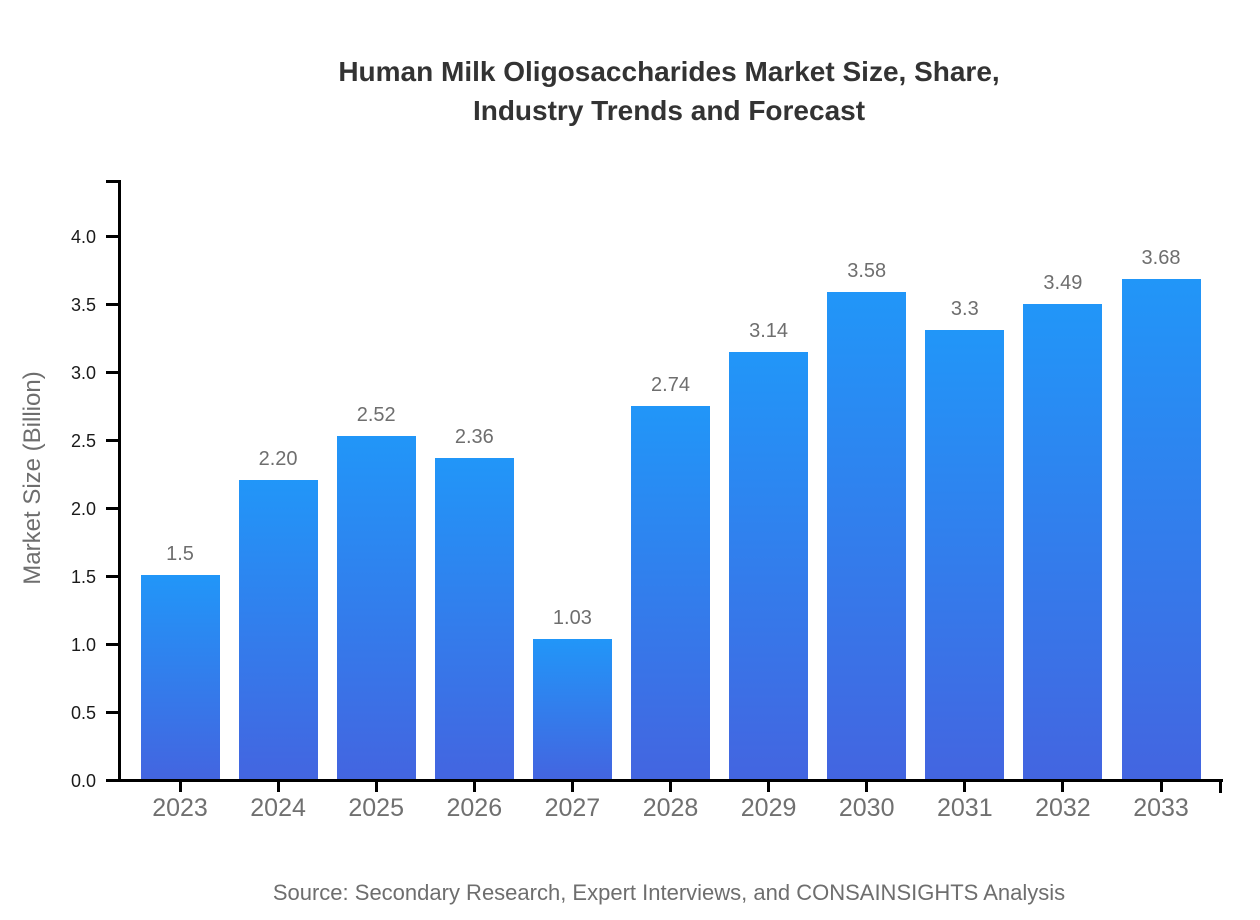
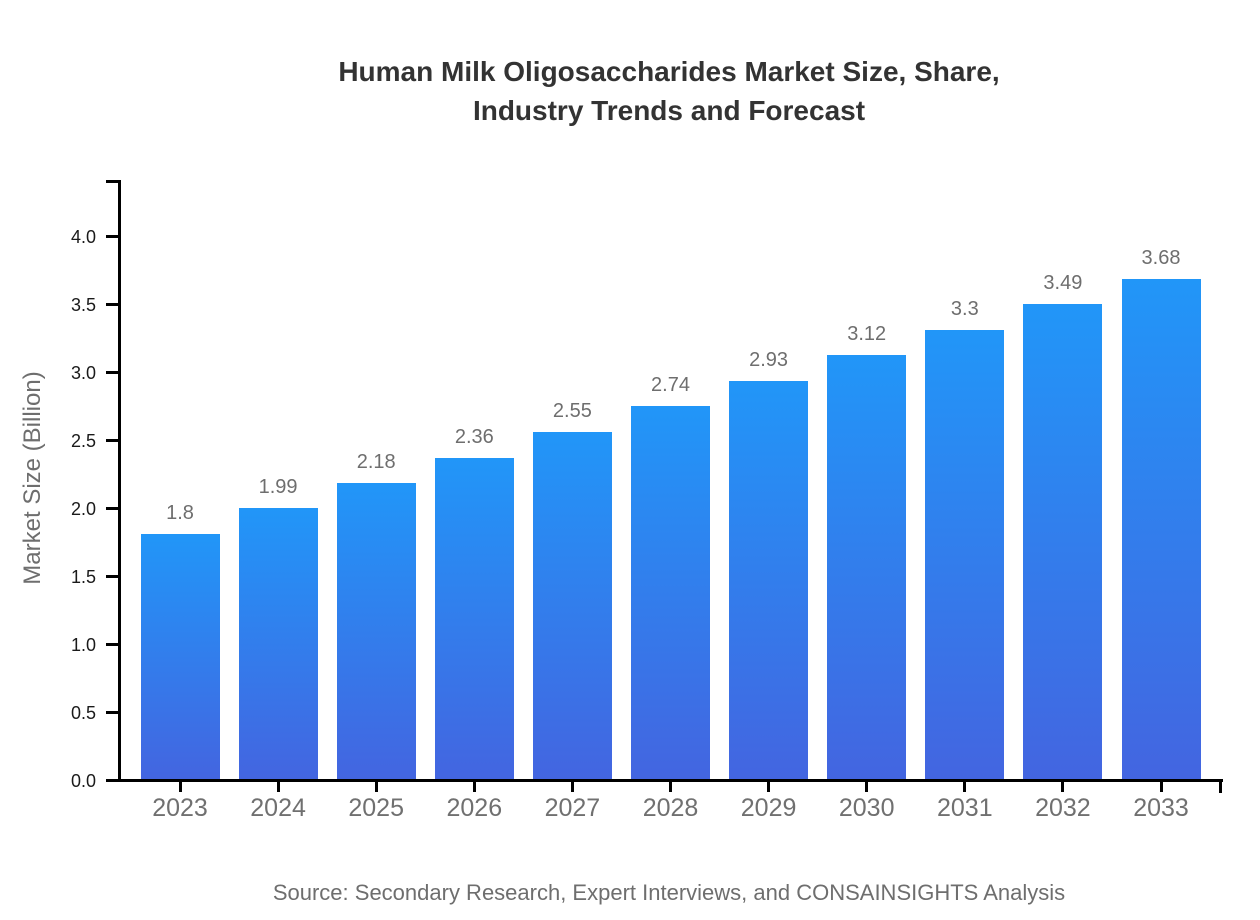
2023: 1.5 -> 1.8
2024: 2.20 -> 1.99
2025: 2.52 -> 2.18
2027: 1.03 -> 2.55
2029: 3.14 -> 2.93
2030: 3.58 -> 3.12
